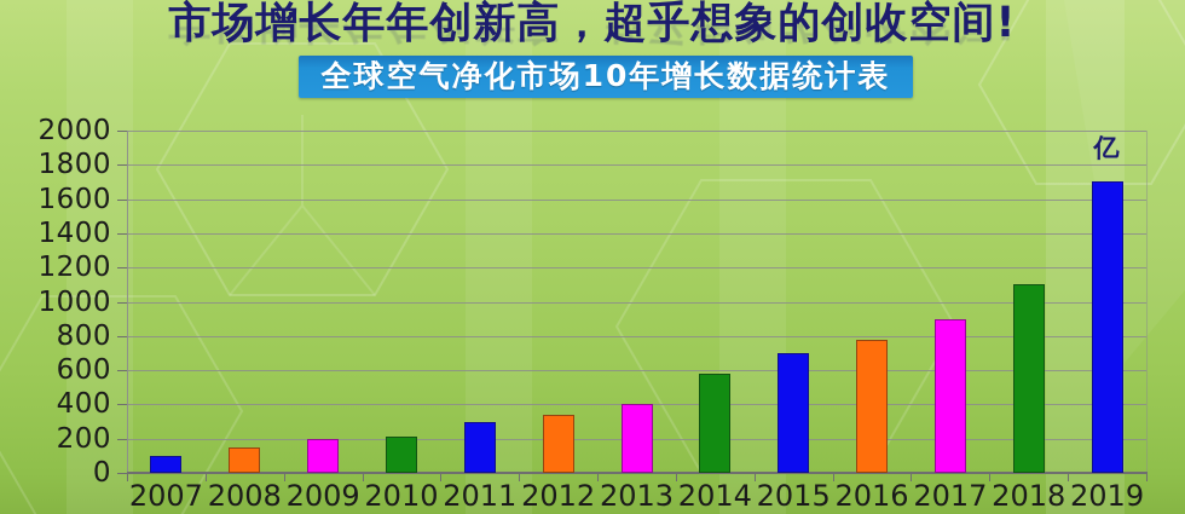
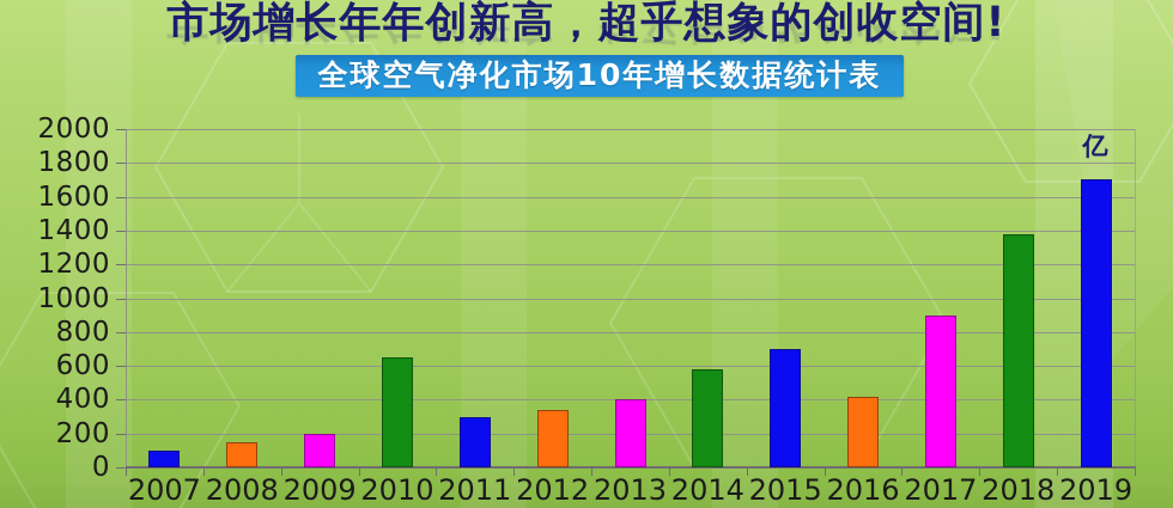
2010: 210 -> 650
2016: 780 -> 420
2018: 1100 -> 1380
